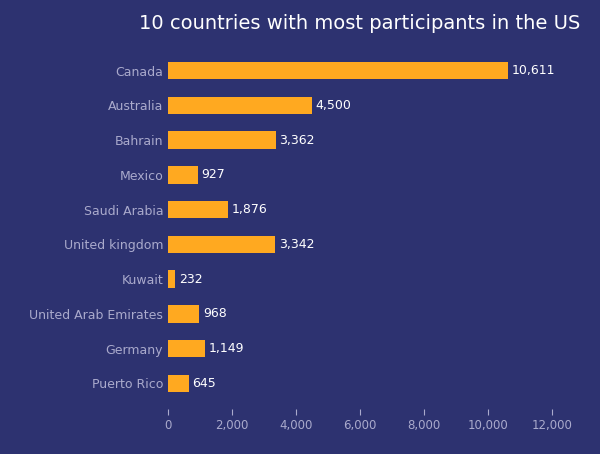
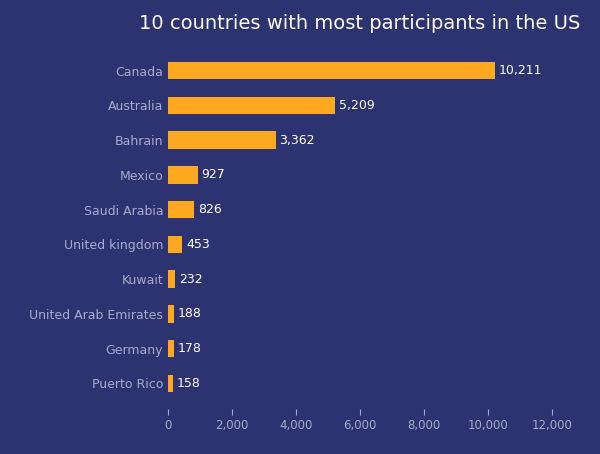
Canada: 10,611 -> 10,211
Australia: 4,500 -> 5,209
Saudi Arabia: 1,876 -> 826
United kingdom: 3,342 -> 453
United Arab Emirates: 968 -> 188
Germany: 1,149 -> 178
Puerto Rico: 645 -> 158
